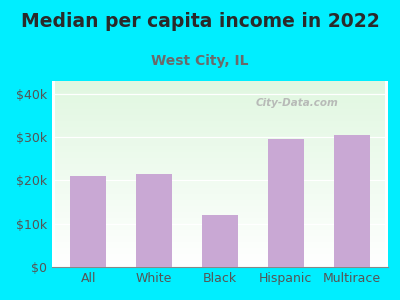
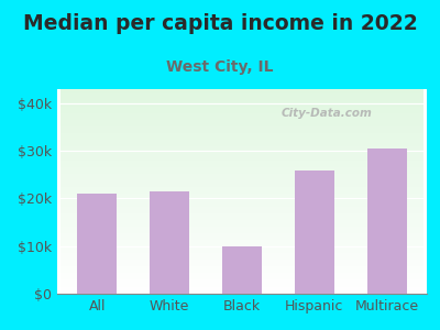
Black: $12.0k -> $10.0k
Hispanic: $29.5k -> $26.0k
